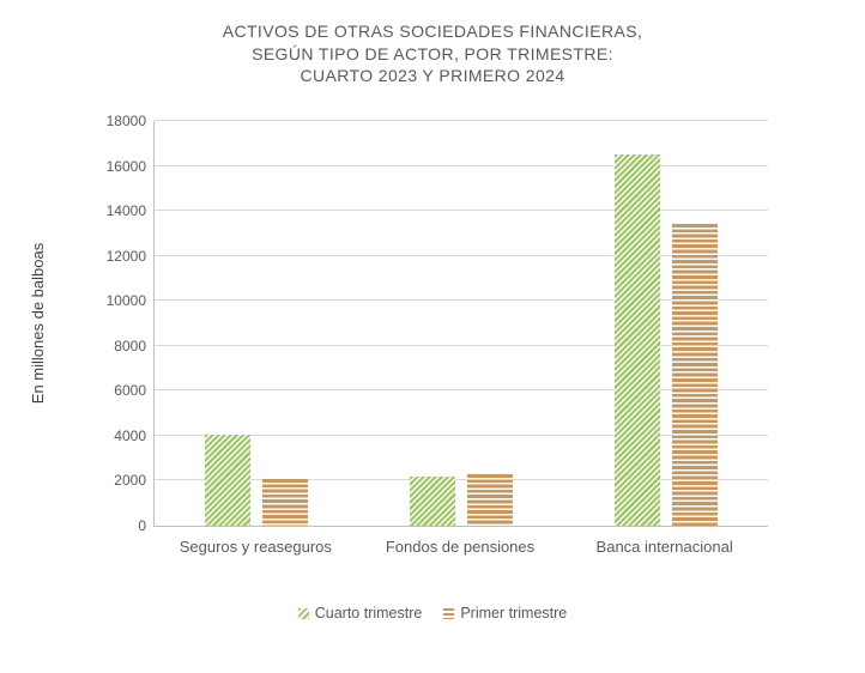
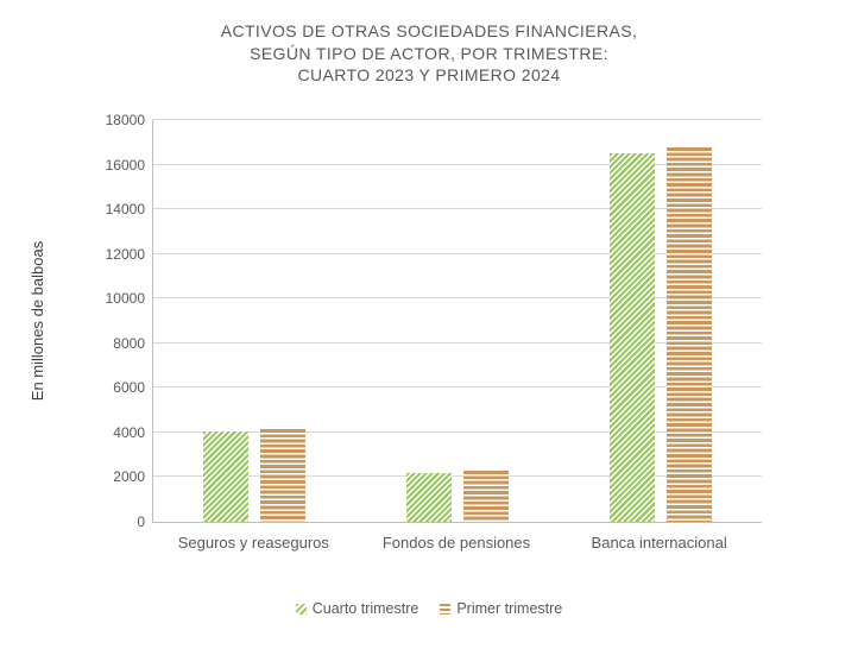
Primer trimestre/Seguros y reaseguros: 2100 -> 4200
Primer trimestre/Banca internacional: 13400 -> 16800
